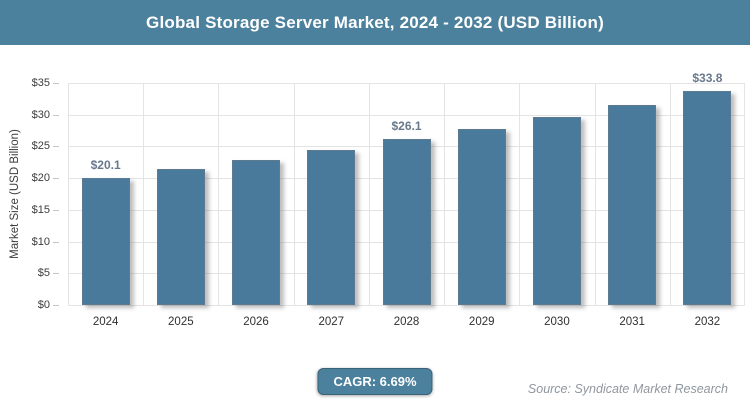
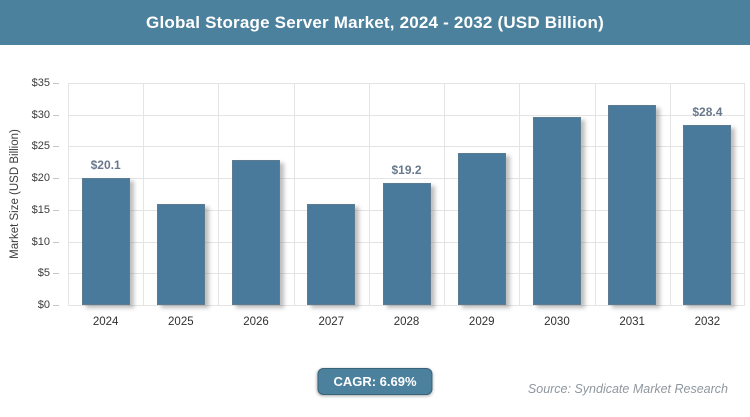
2025: $21 -> $16
2027: $24 -> $16
2028: $26.1 -> $19.2
2029: $28 -> $24
2032: $33.8 -> $28.4
